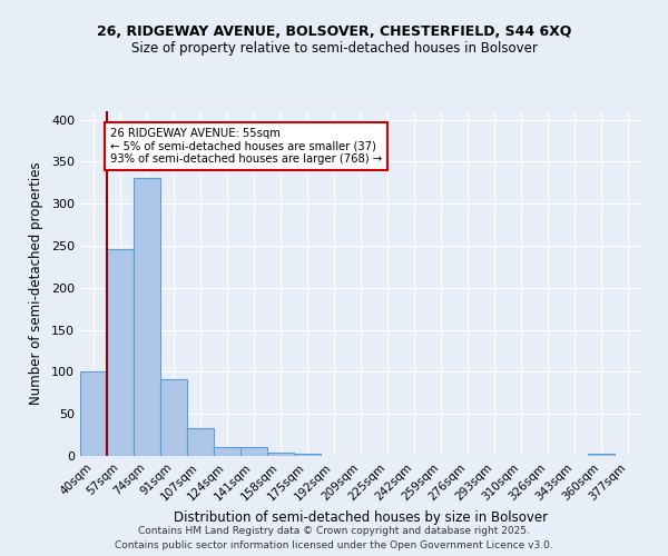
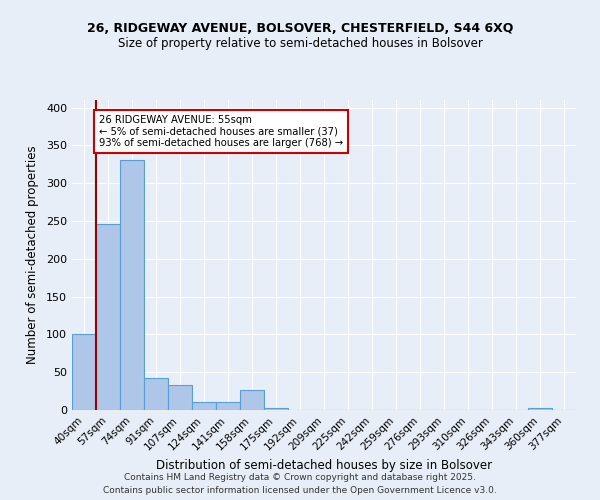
91sqm: 91 -> 42
158sqm: 4 -> 26
